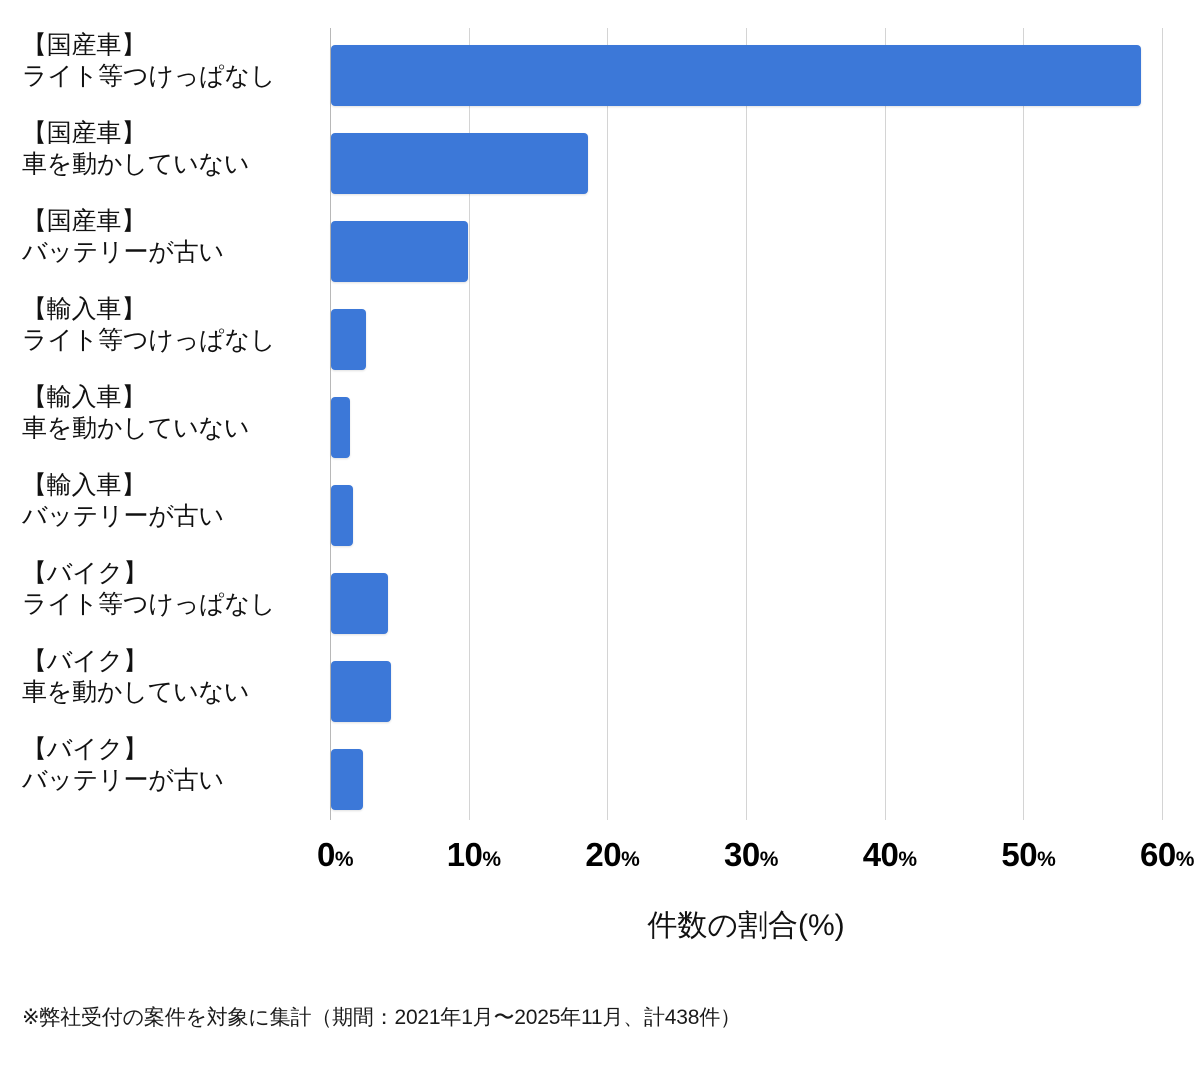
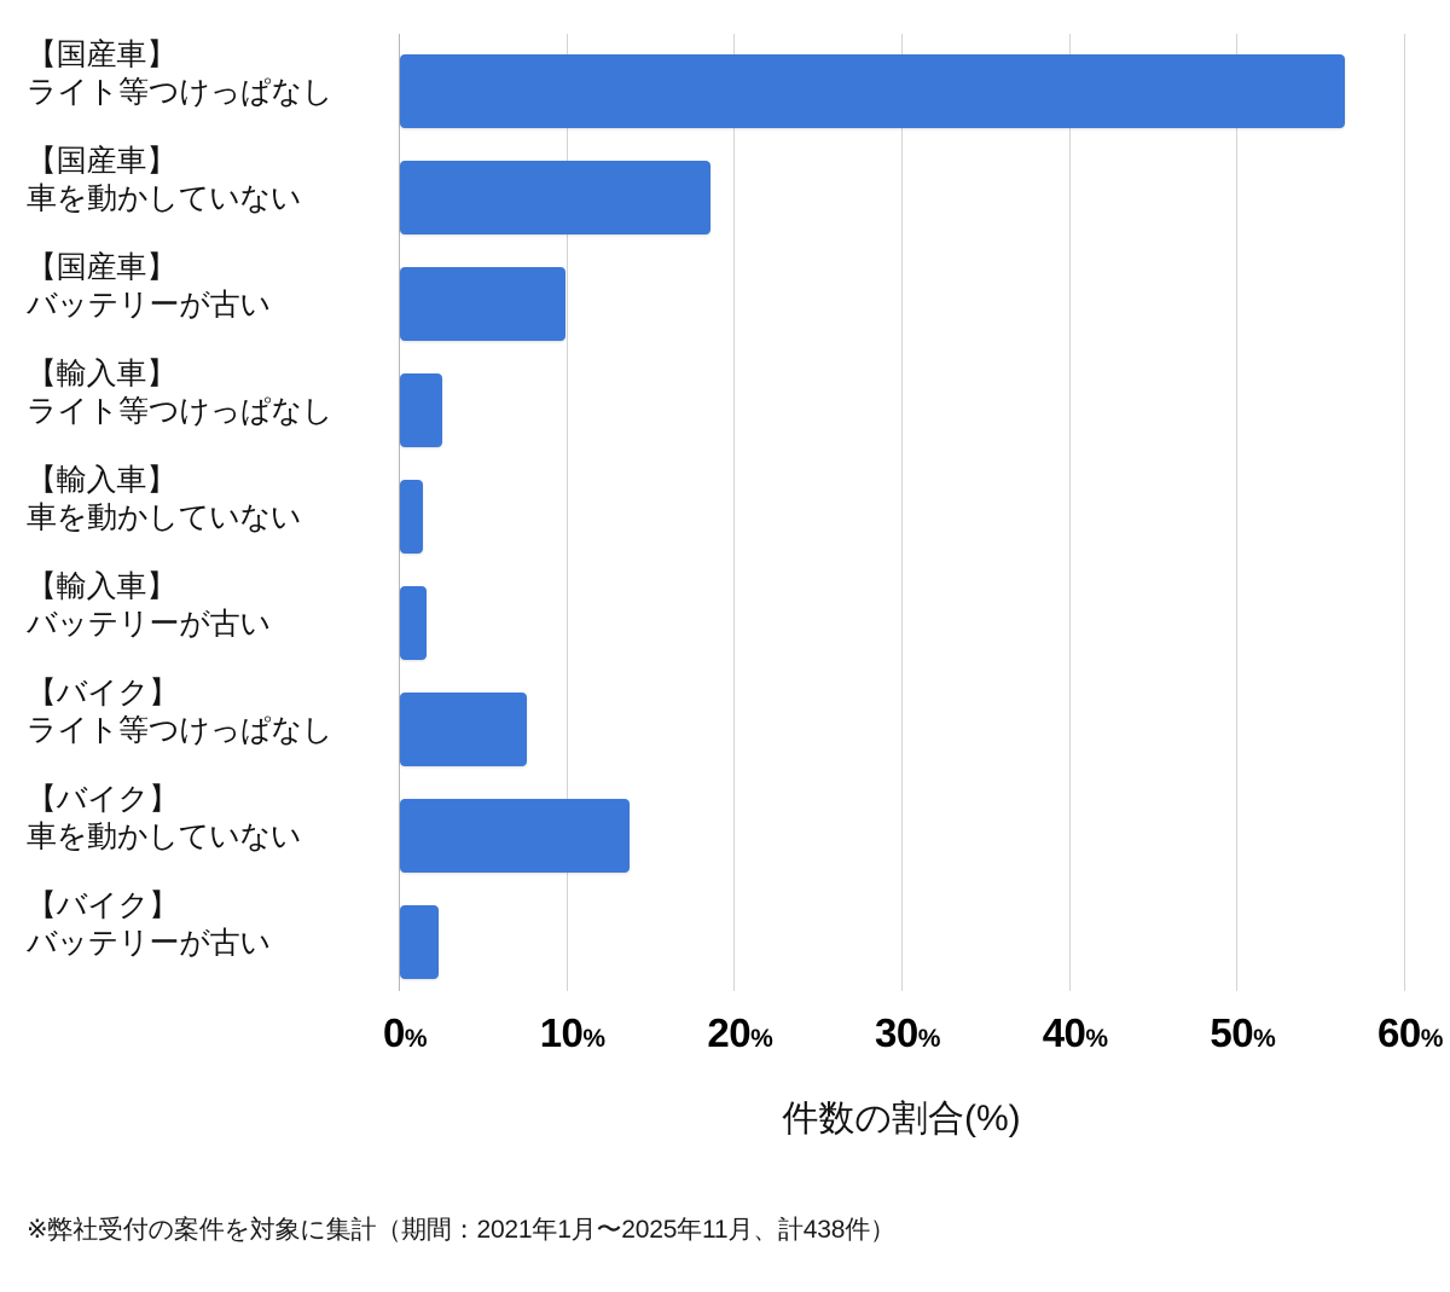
【国産車】ライト等つけっぱなし: 58.4 -> 56.4
【バイク】ライト等つけっぱなし: 4.1 -> 7.6
【バイク】車を動かしていない: 4.3 -> 13.7
